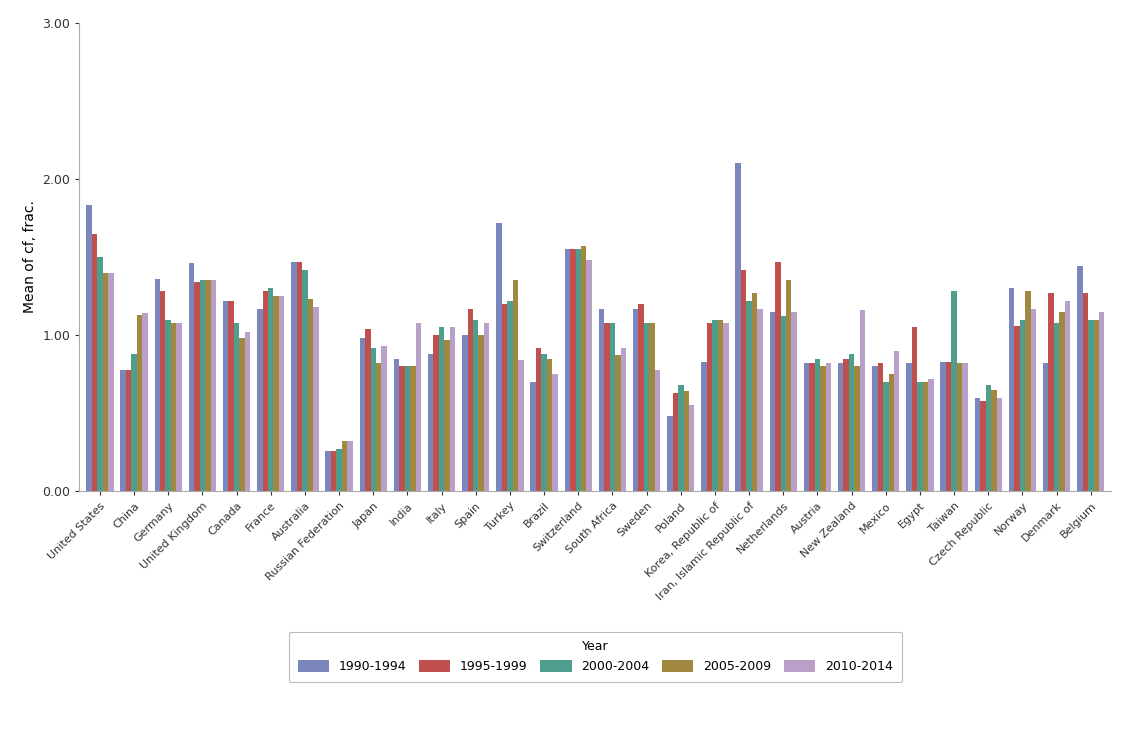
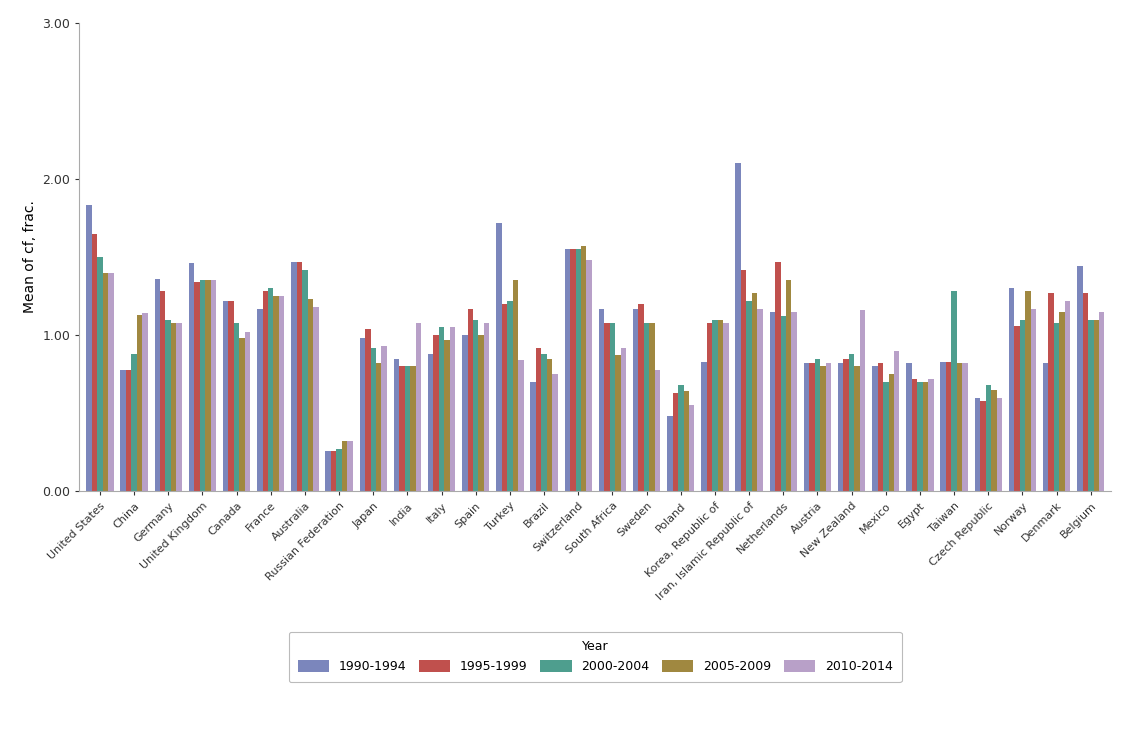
1995-1999/Egypt: 1.05 -> 0.72
